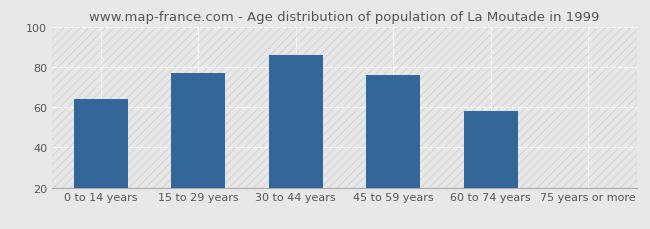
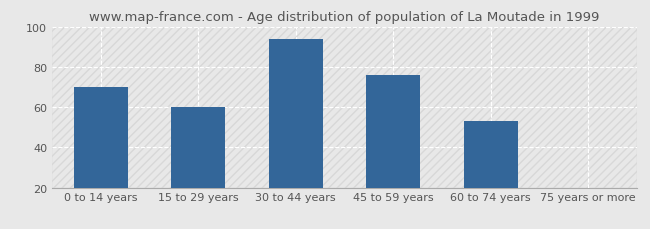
0 to 14 years: 64 -> 70
15 to 29 years: 77 -> 60
30 to 44 years: 86 -> 94
60 to 74 years: 58 -> 53
